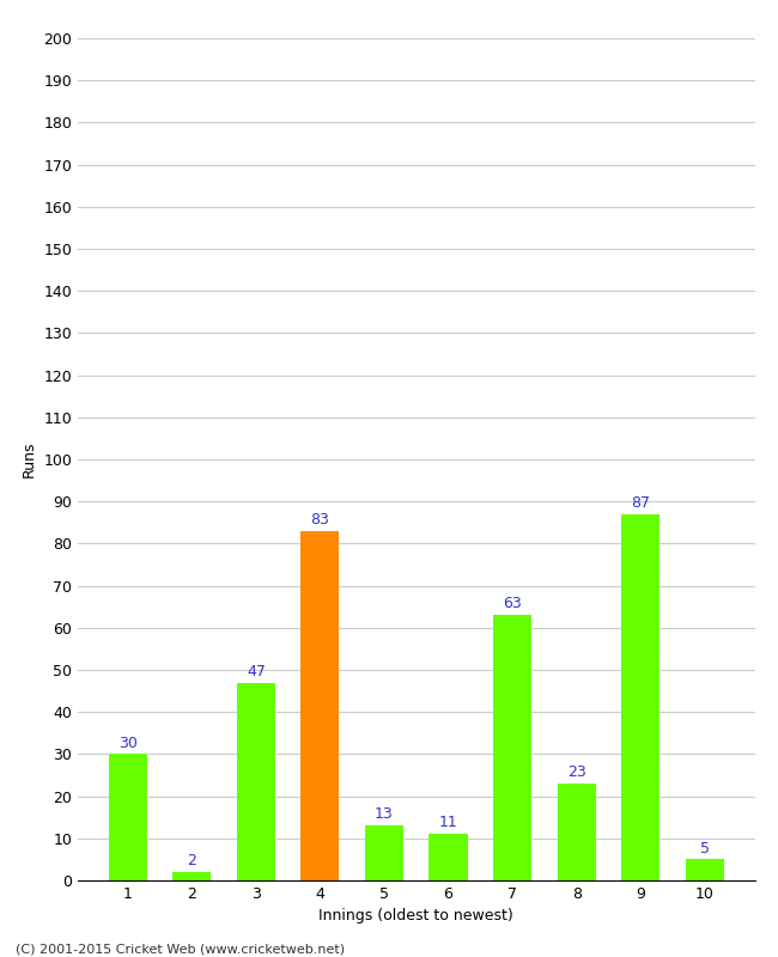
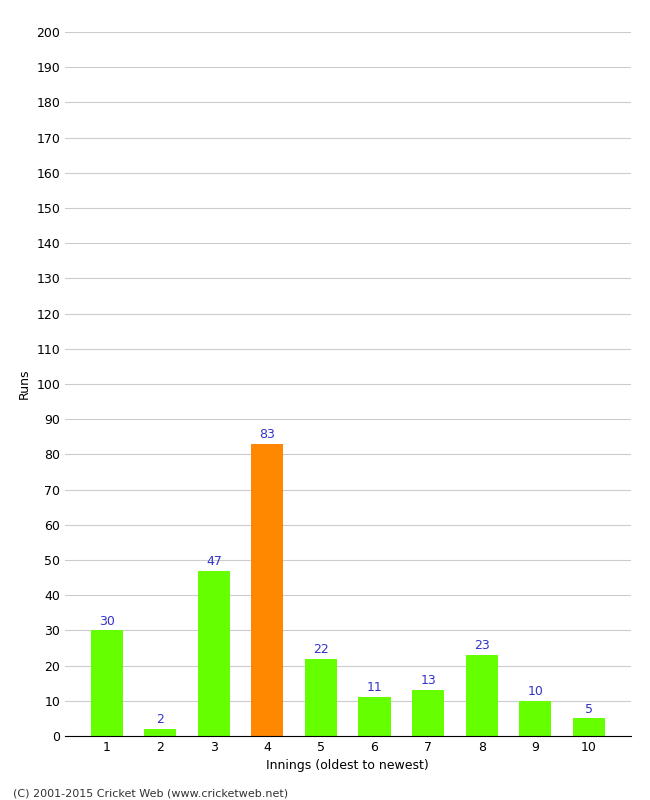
5: 13 -> 22
7: 63 -> 13
9: 87 -> 10
